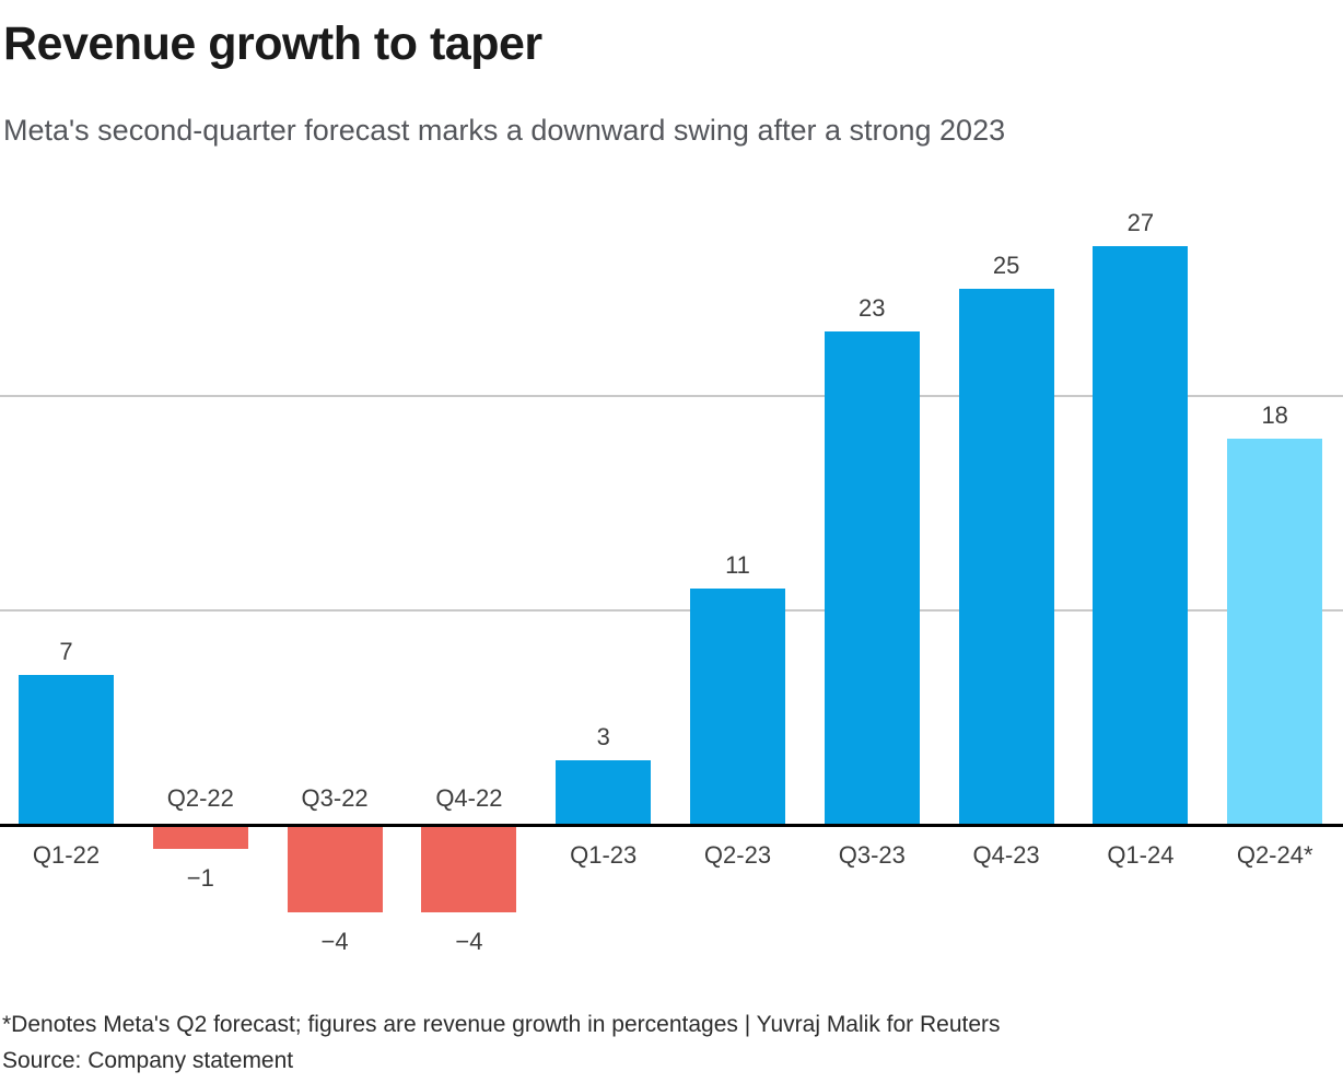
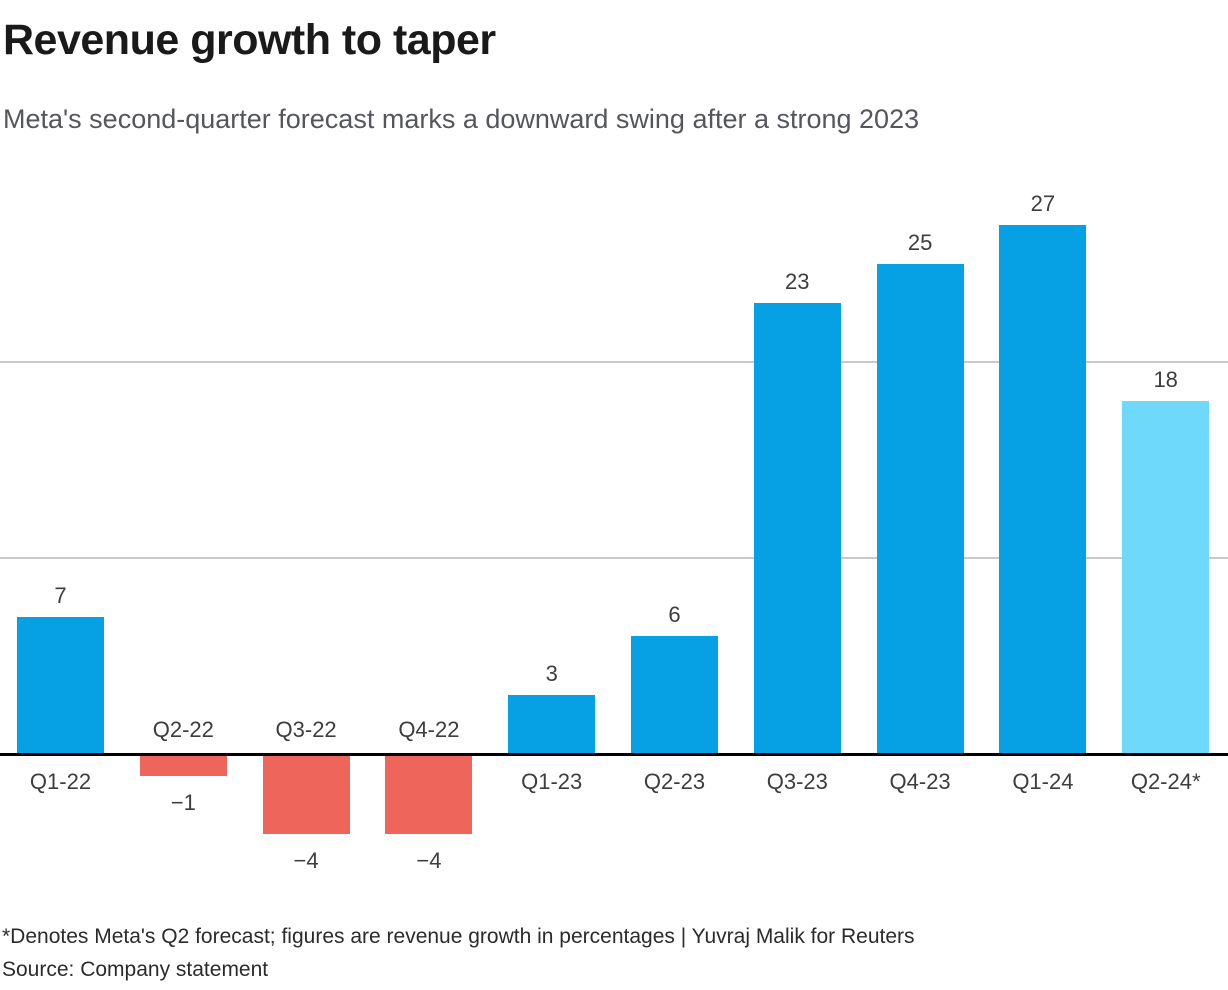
Q2-23: 11 -> 6
